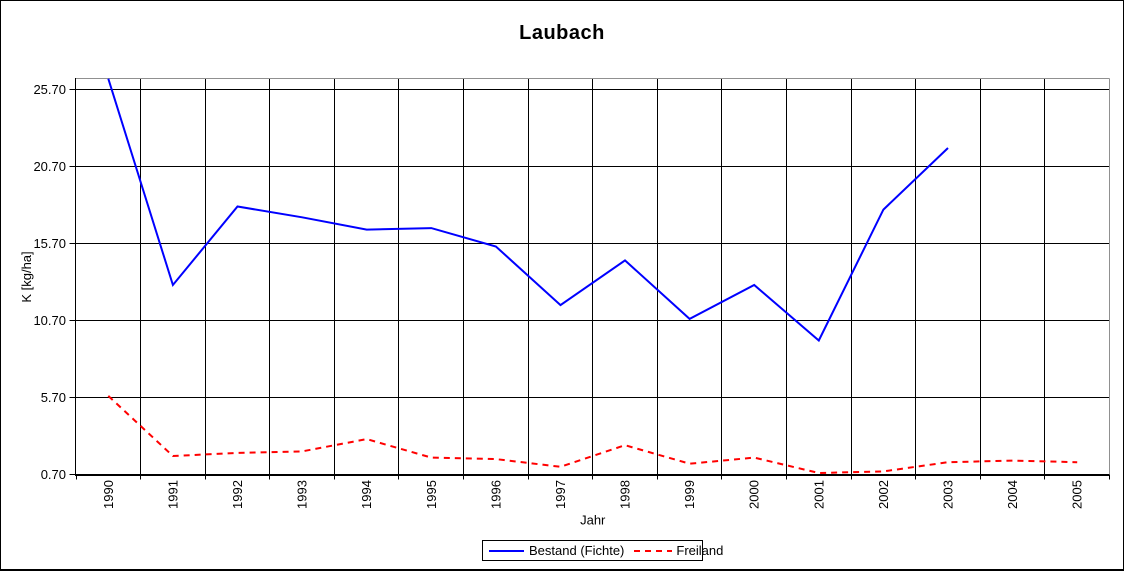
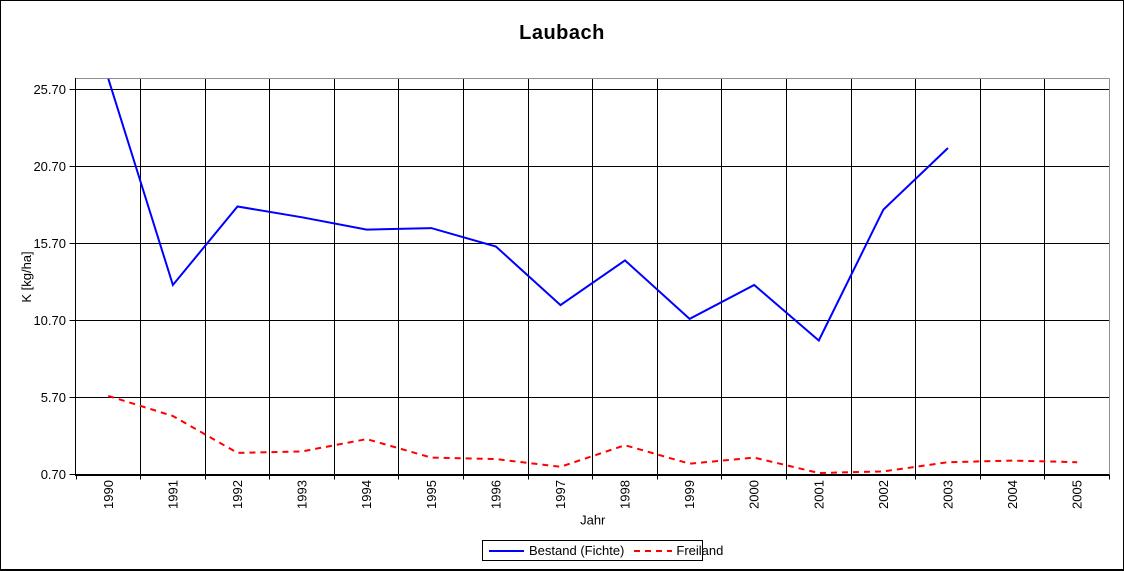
Freiland/1991: 1.9 -> 4.5
